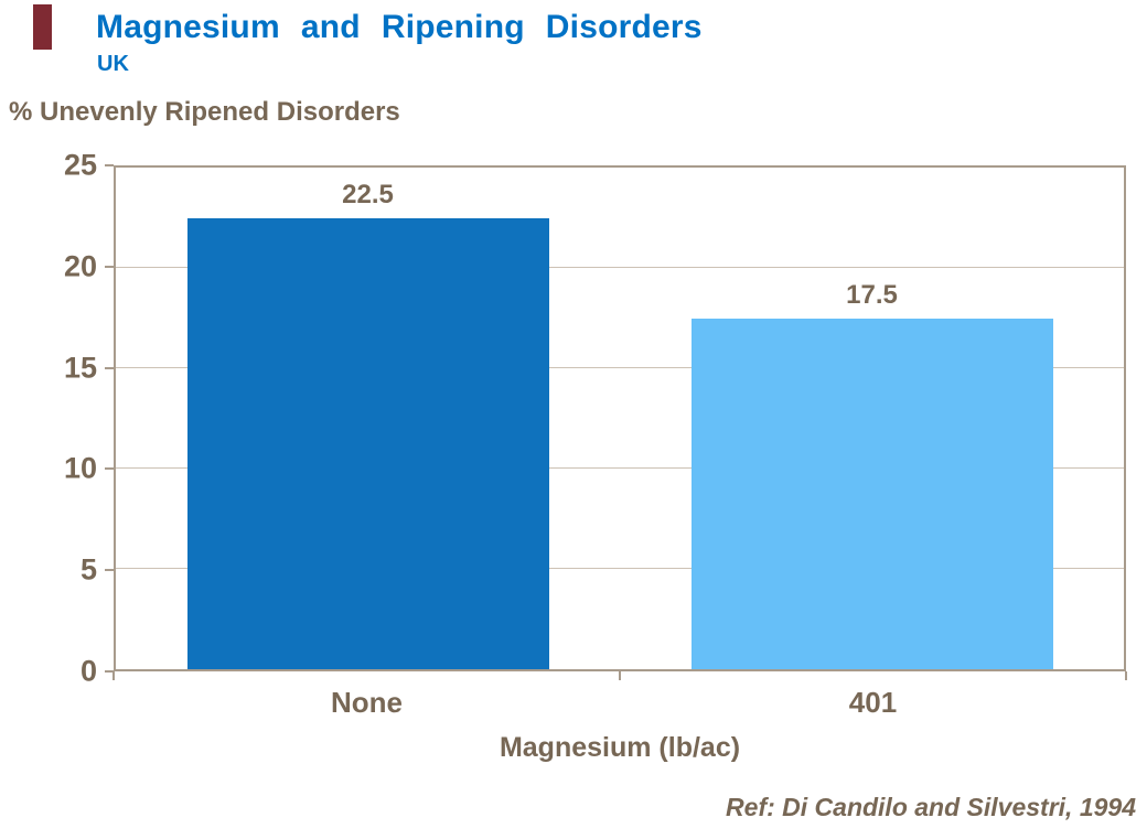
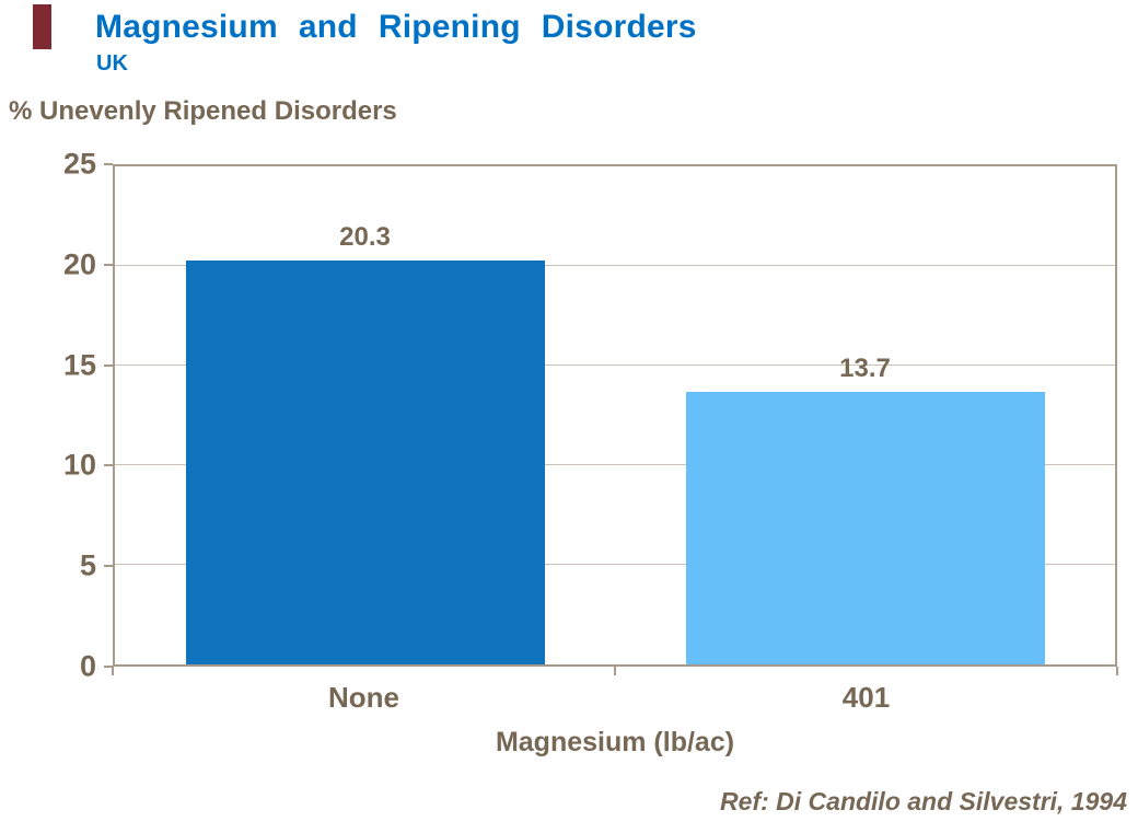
None: 22.5 -> 20.3
401: 17.5 -> 13.7
